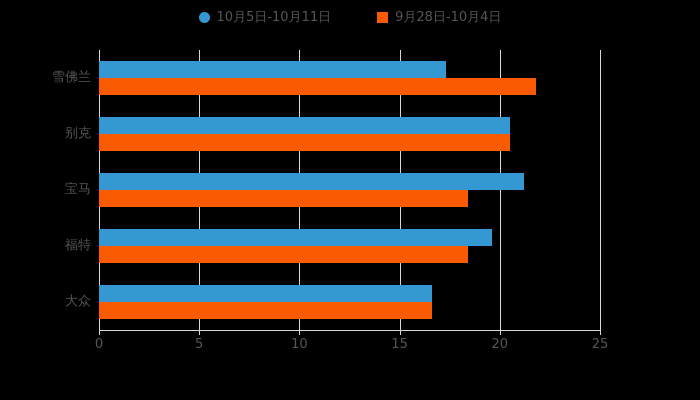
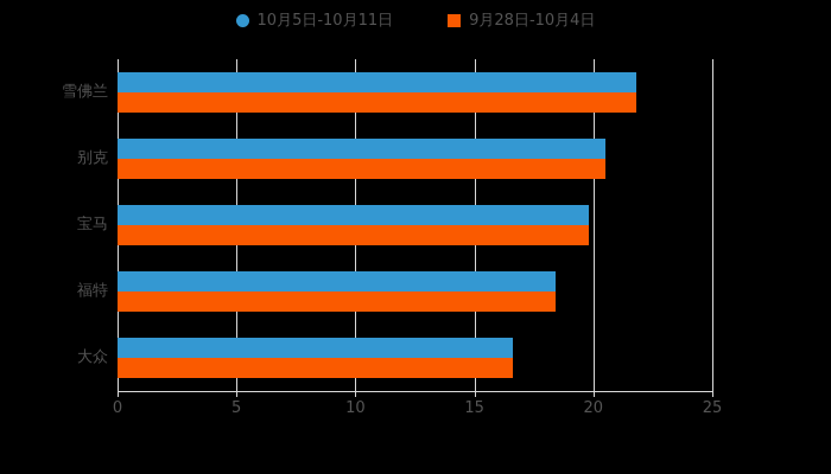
10月5日-10月11日/雪佛兰: 17.3 -> 21.8
10月5日-10月11日/宝马: 21.2 -> 19.8
9月28日-10月4日/宝马: 18.4 -> 19.8
10月5日-10月11日/福特: 19.6 -> 18.4
